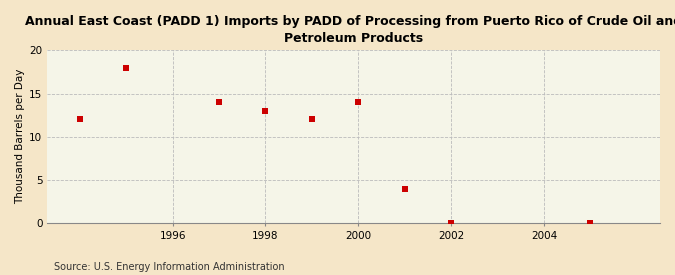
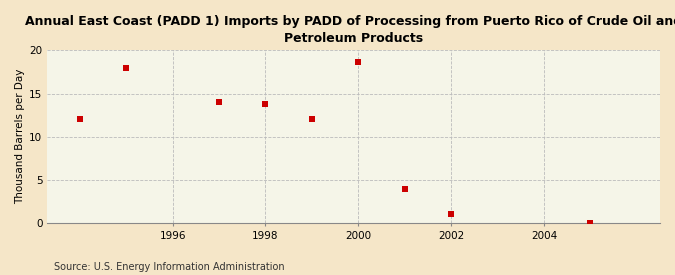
1998: 13.0 -> 13.8
2000: 14.0 -> 18.6
2002: 0.1 -> 1.0
